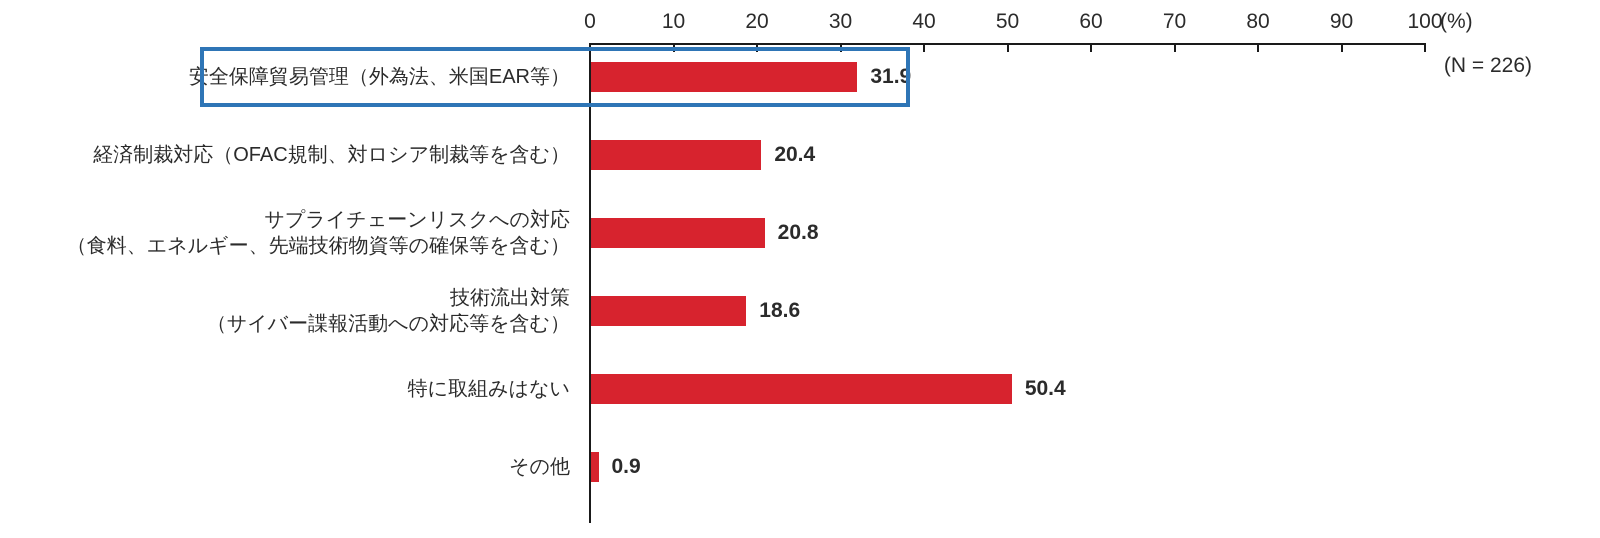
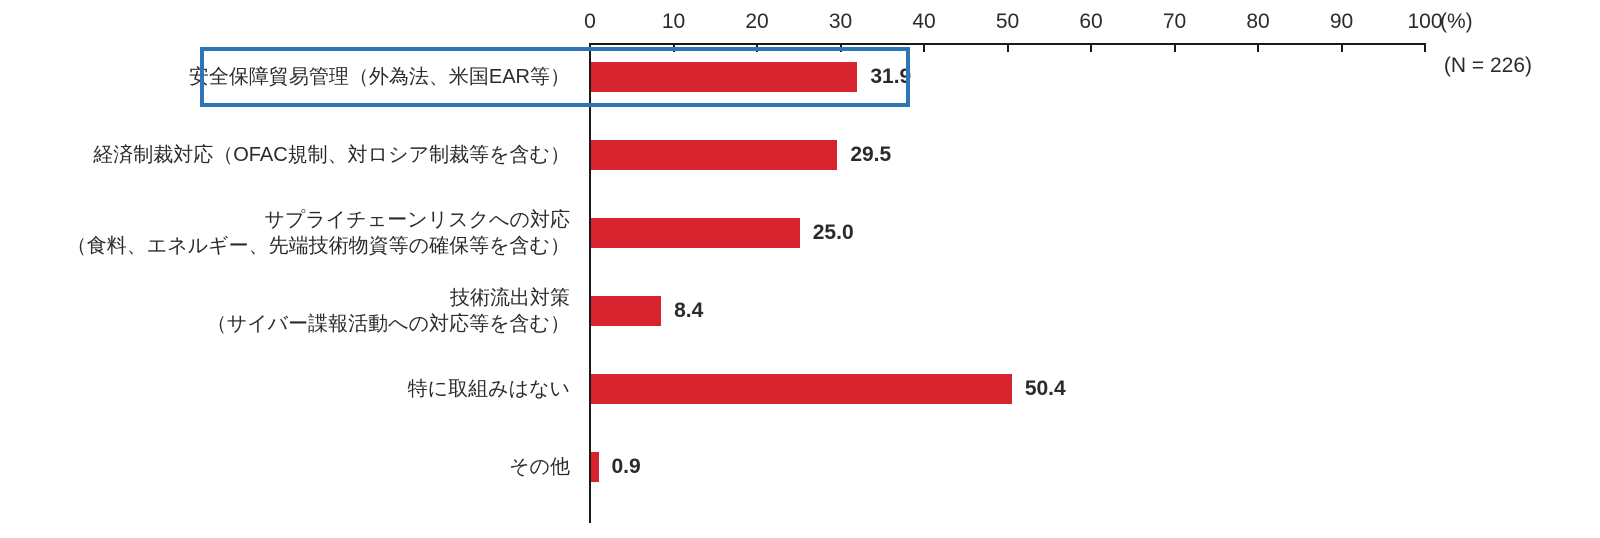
経済制裁対応（OFAC規制、対ロシア制裁等を含む）: 20.4 -> 29.5
サプライチェーンリスクへの対応 （食料、エネルギー、先端技術物資等の確保等を含む）: 20.8 -> 25.0
技術流出対策 （サイバー諜報活動への対応等を含む）: 18.6 -> 8.4
